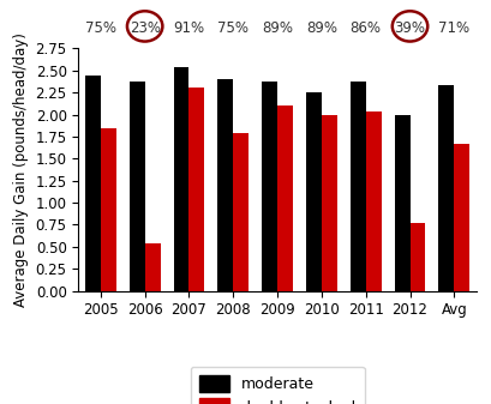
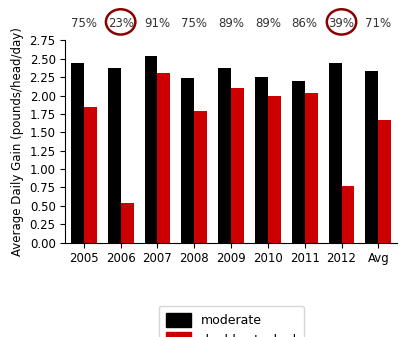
moderate/2008: 2.40 -> 2.24
moderate/2011: 2.37 -> 2.20
moderate/2012: 2.00 -> 2.44
